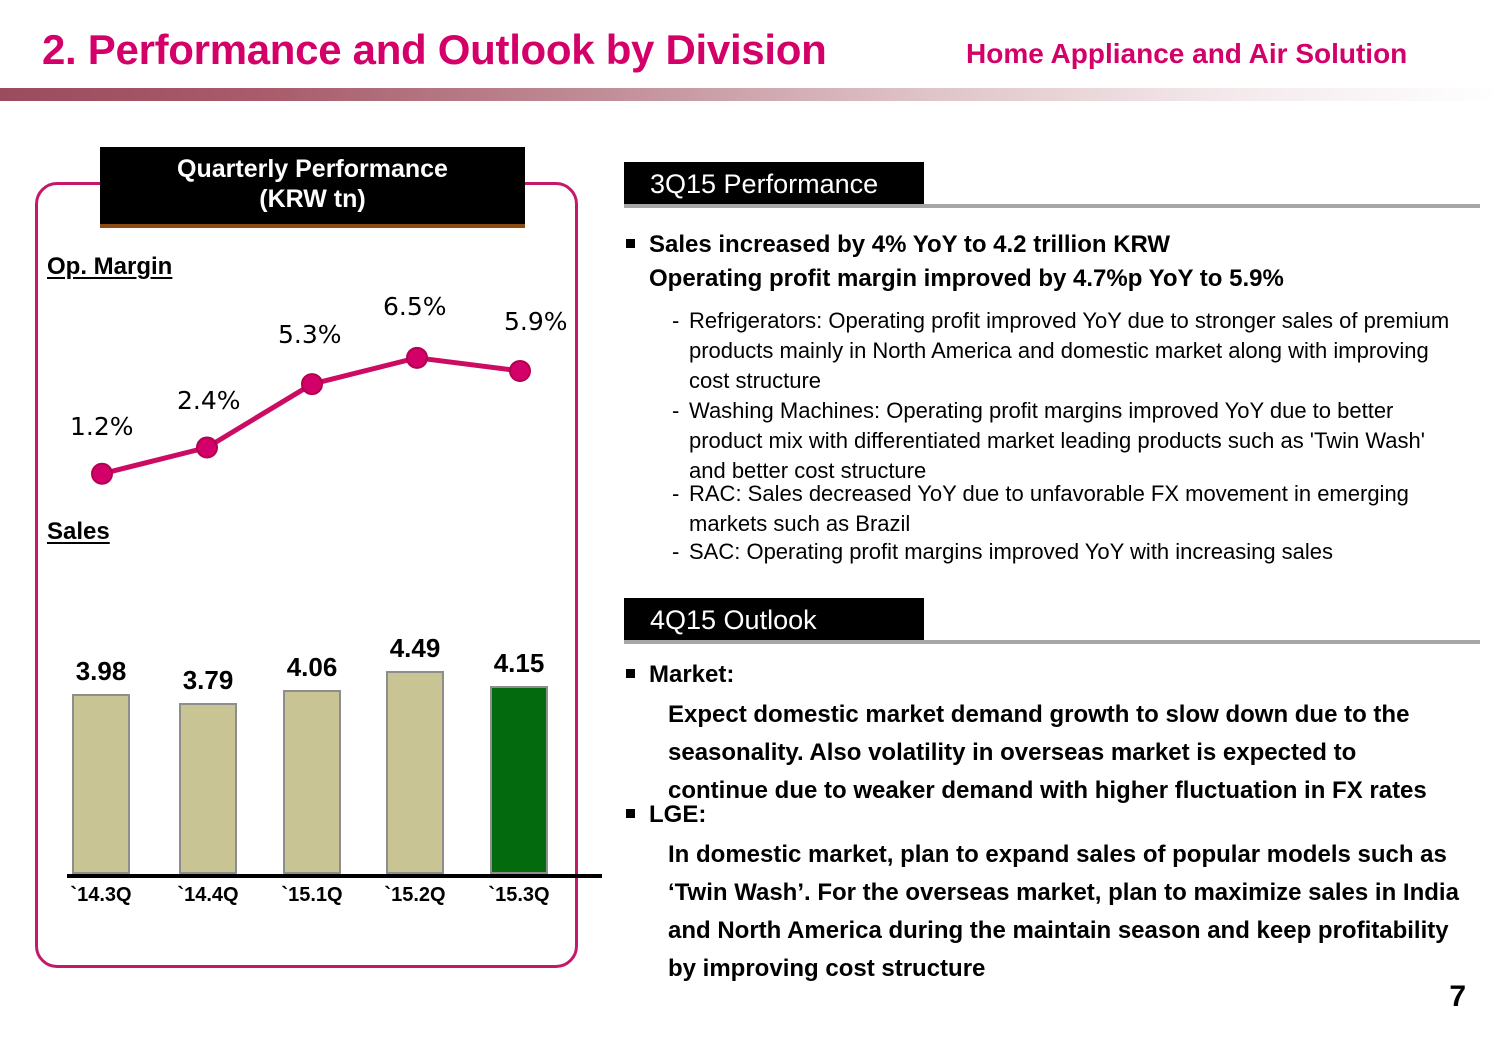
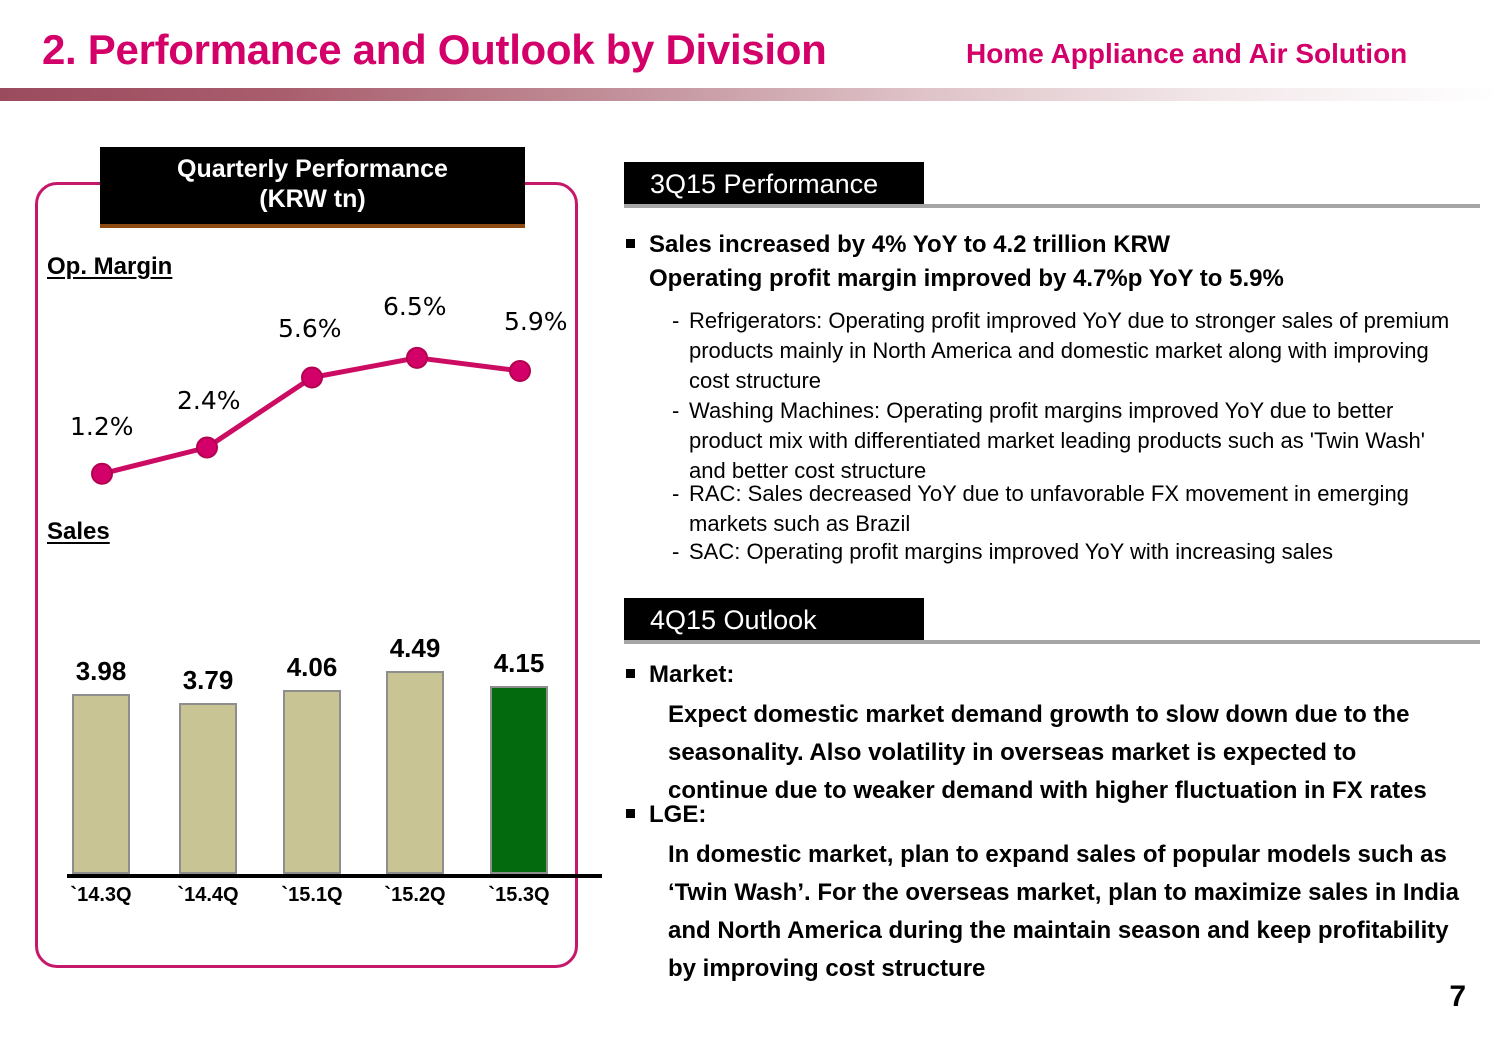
Op. Margin/`15.1Q: 5.3% -> 5.6%
